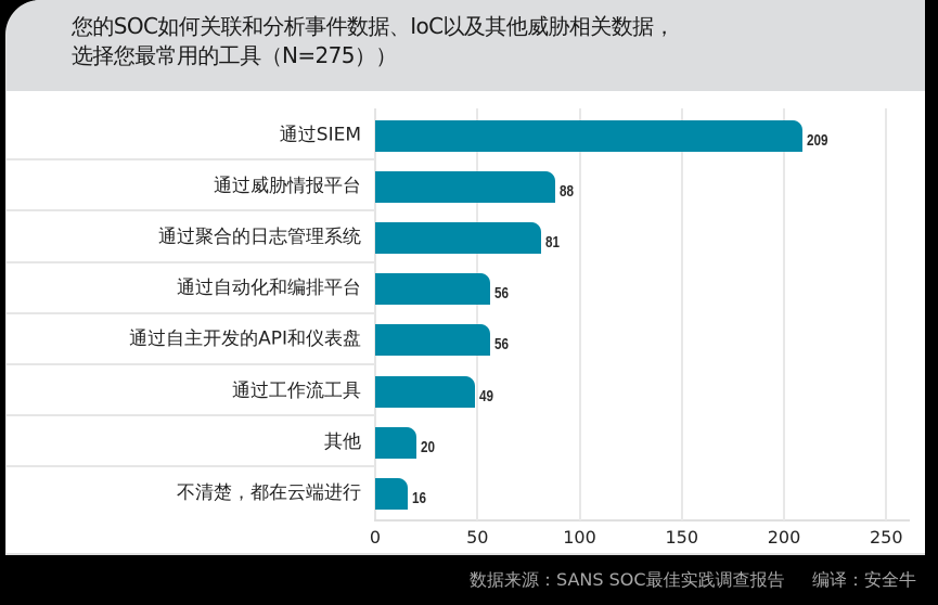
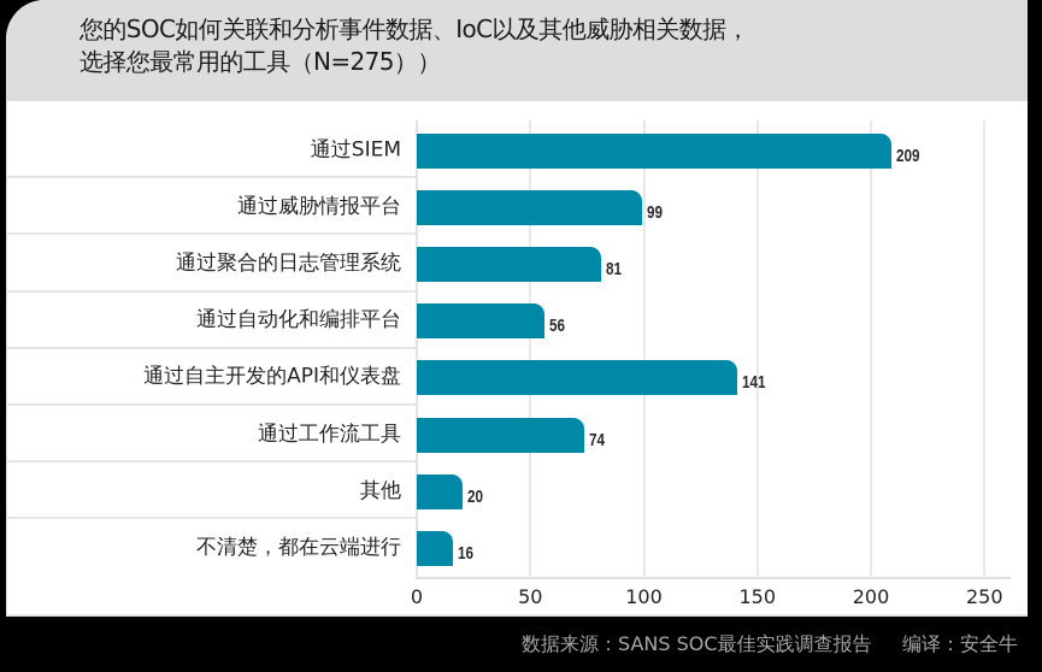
通过威胁情报平台: 88 -> 99
通过自主开发的API和仪表盘: 56 -> 141
通过工作流工具: 49 -> 74
